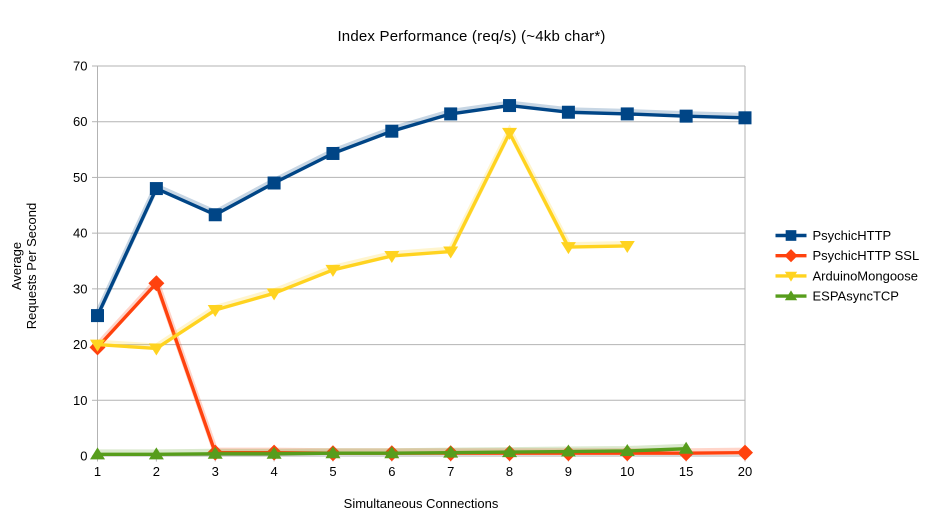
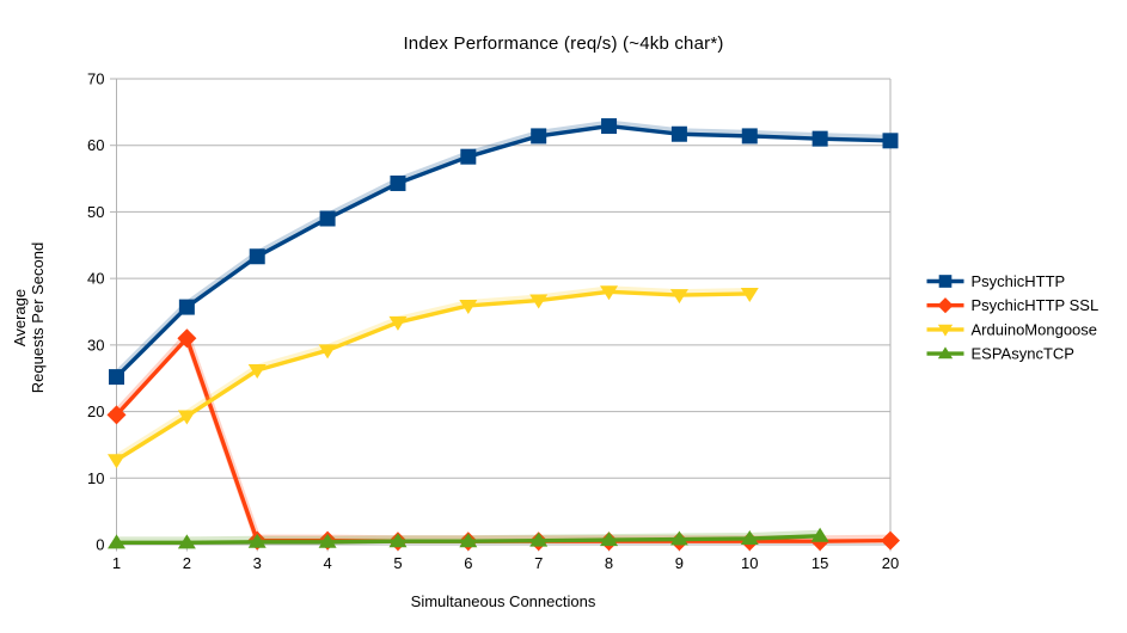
ArduinoMongoose/1: 20 -> 13
PsychicHTTP/2: 48 -> 36
ArduinoMongoose/8: 58 -> 38
